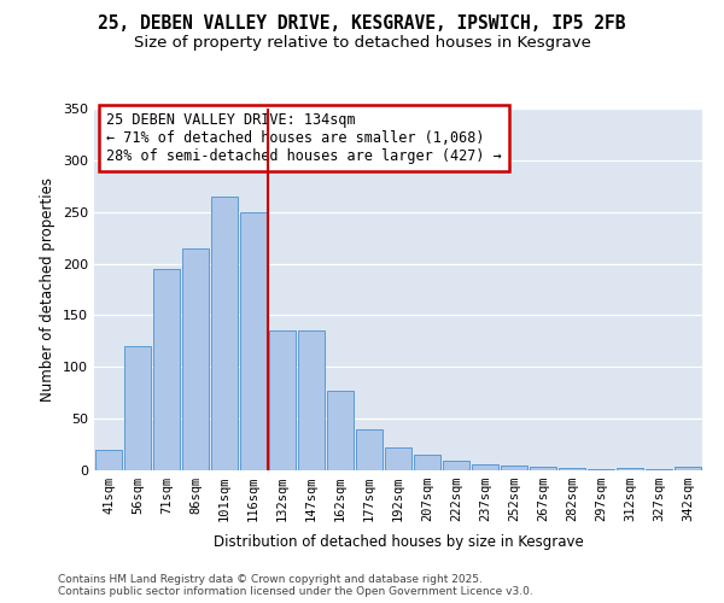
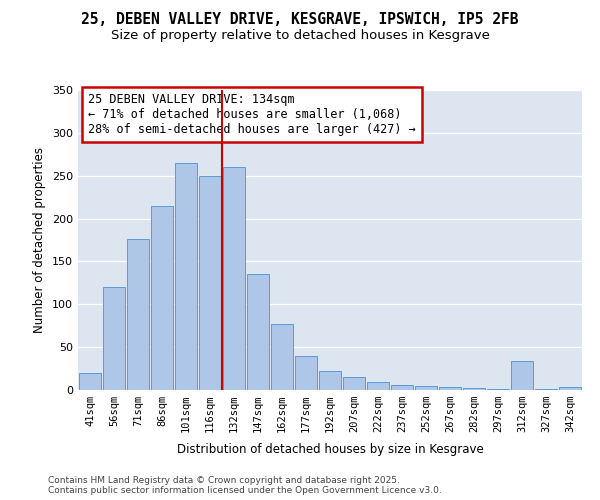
71sqm: 195 -> 176
132sqm: 135 -> 260
312sqm: 2 -> 34
